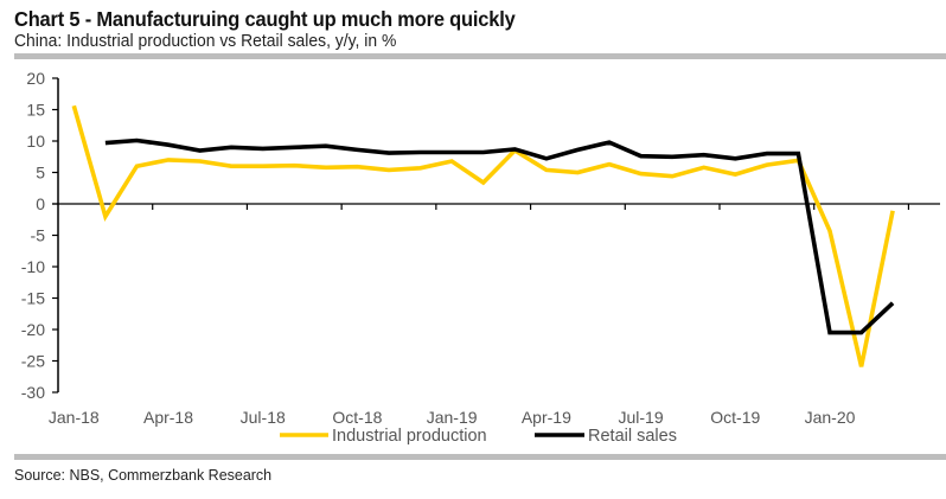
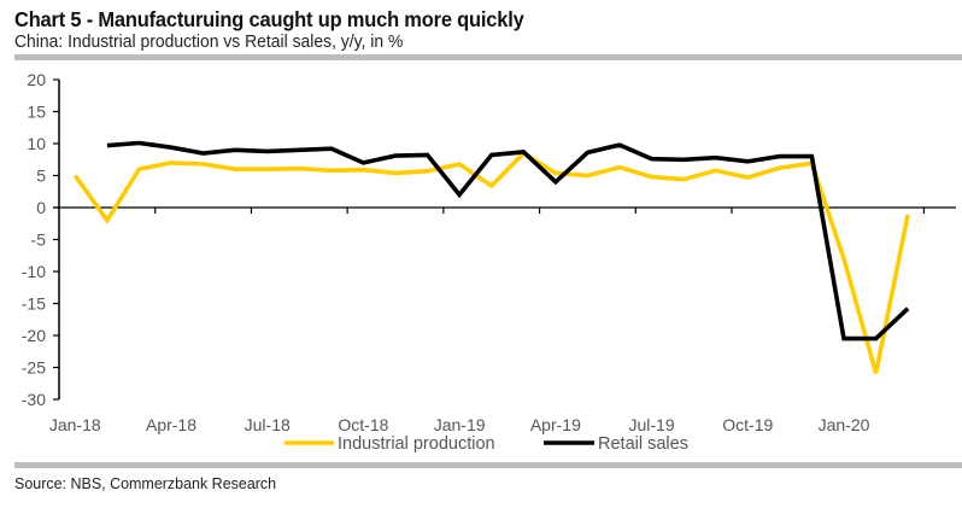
Industrial production/Jan-18: 16 -> 5
Retail sales/Oct-18: 9 -> 7
Retail sales/Jan-19: 8 -> 2
Retail sales/Apr-19: 7 -> 4
Industrial production/Jan-20: -4 -> -8
